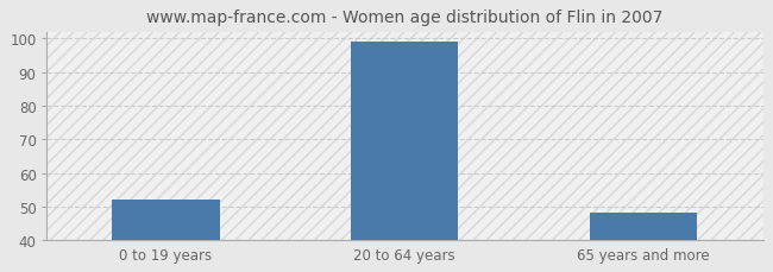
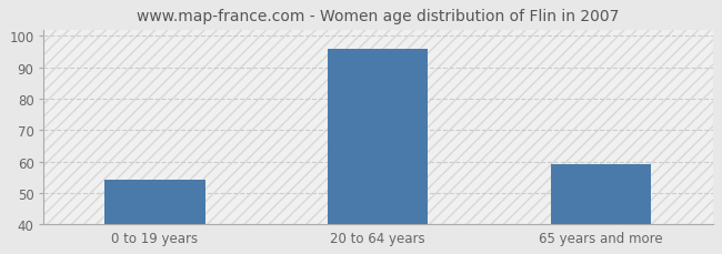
0 to 19 years: 52 -> 54
20 to 64 years: 99 -> 96
65 years and more: 48 -> 59
